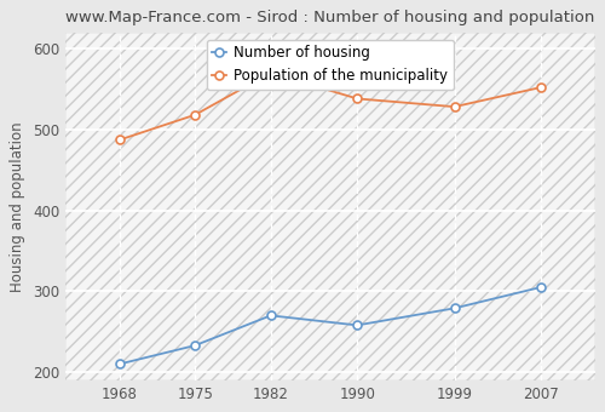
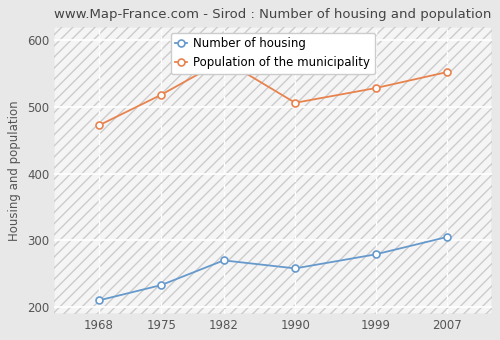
Population of the municipality/1968: 487 -> 472
Population of the municipality/1990: 538 -> 506
